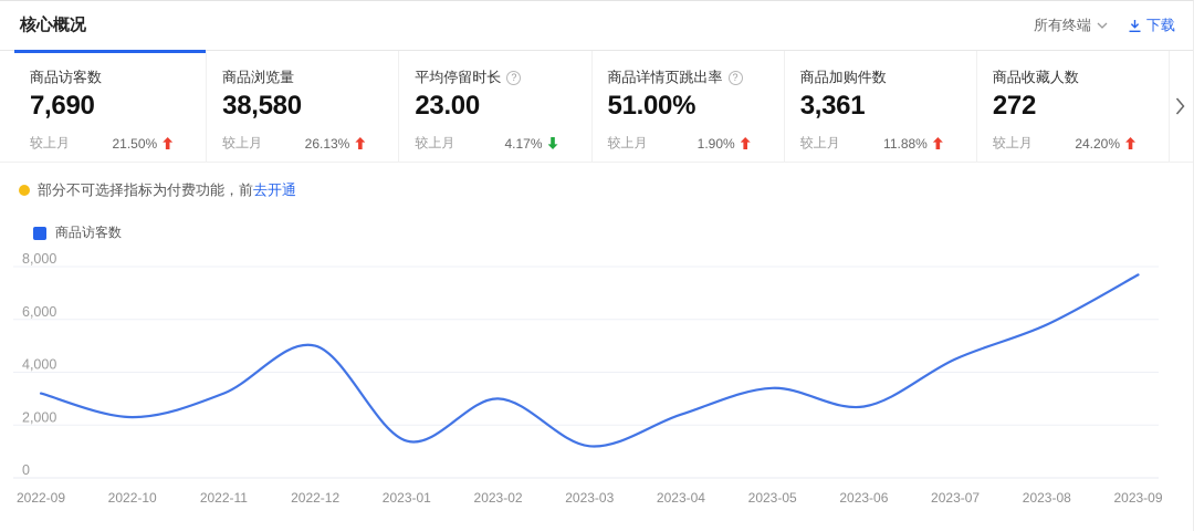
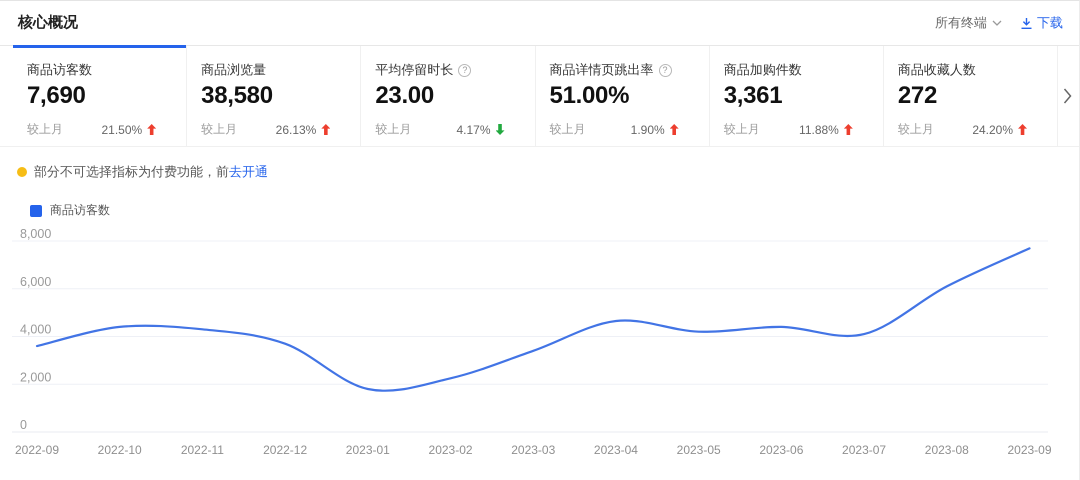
2022-09: 3200 -> 3600
2022-10: 2300 -> 4400
2022-11: 3200 -> 4300
2022-12: 5000 -> 3700
2023-01: 1400 -> 1800
2023-02: 3000 -> 2200
2023-03: 1200 -> 3400
2023-04: 2400 -> 4600
2023-05: 3400 -> 4200
2023-06: 2700 -> 4400
2023-07: 4500 -> 4100
2023-08: 5800 -> 6100
